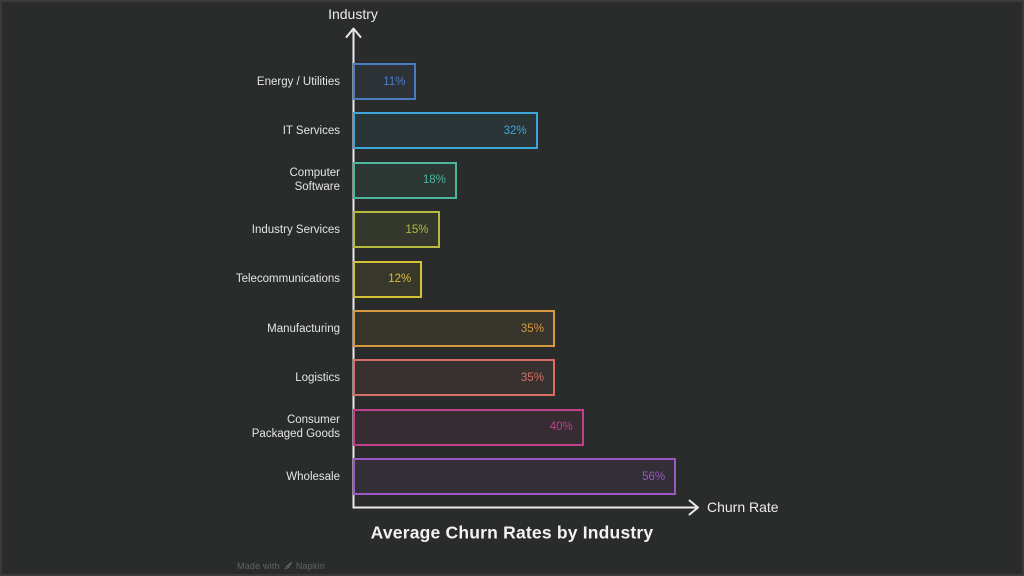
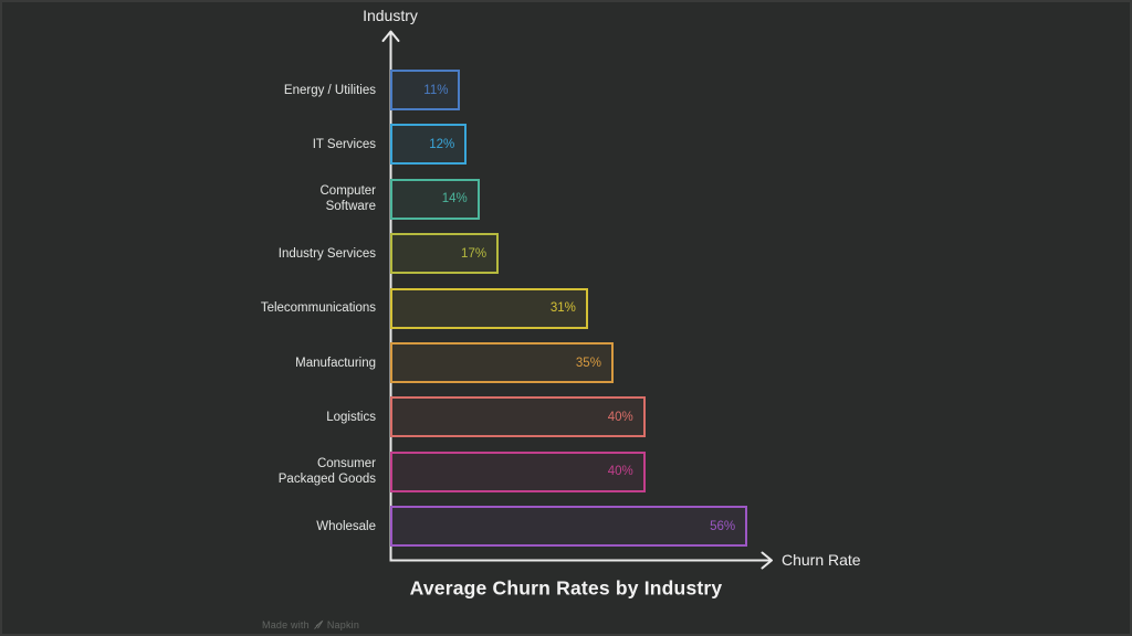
IT Services: 32% -> 12%
Computer Software: 18% -> 14%
Industry Services: 15% -> 17%
Telecommunications: 12% -> 31%
Logistics: 35% -> 40%
